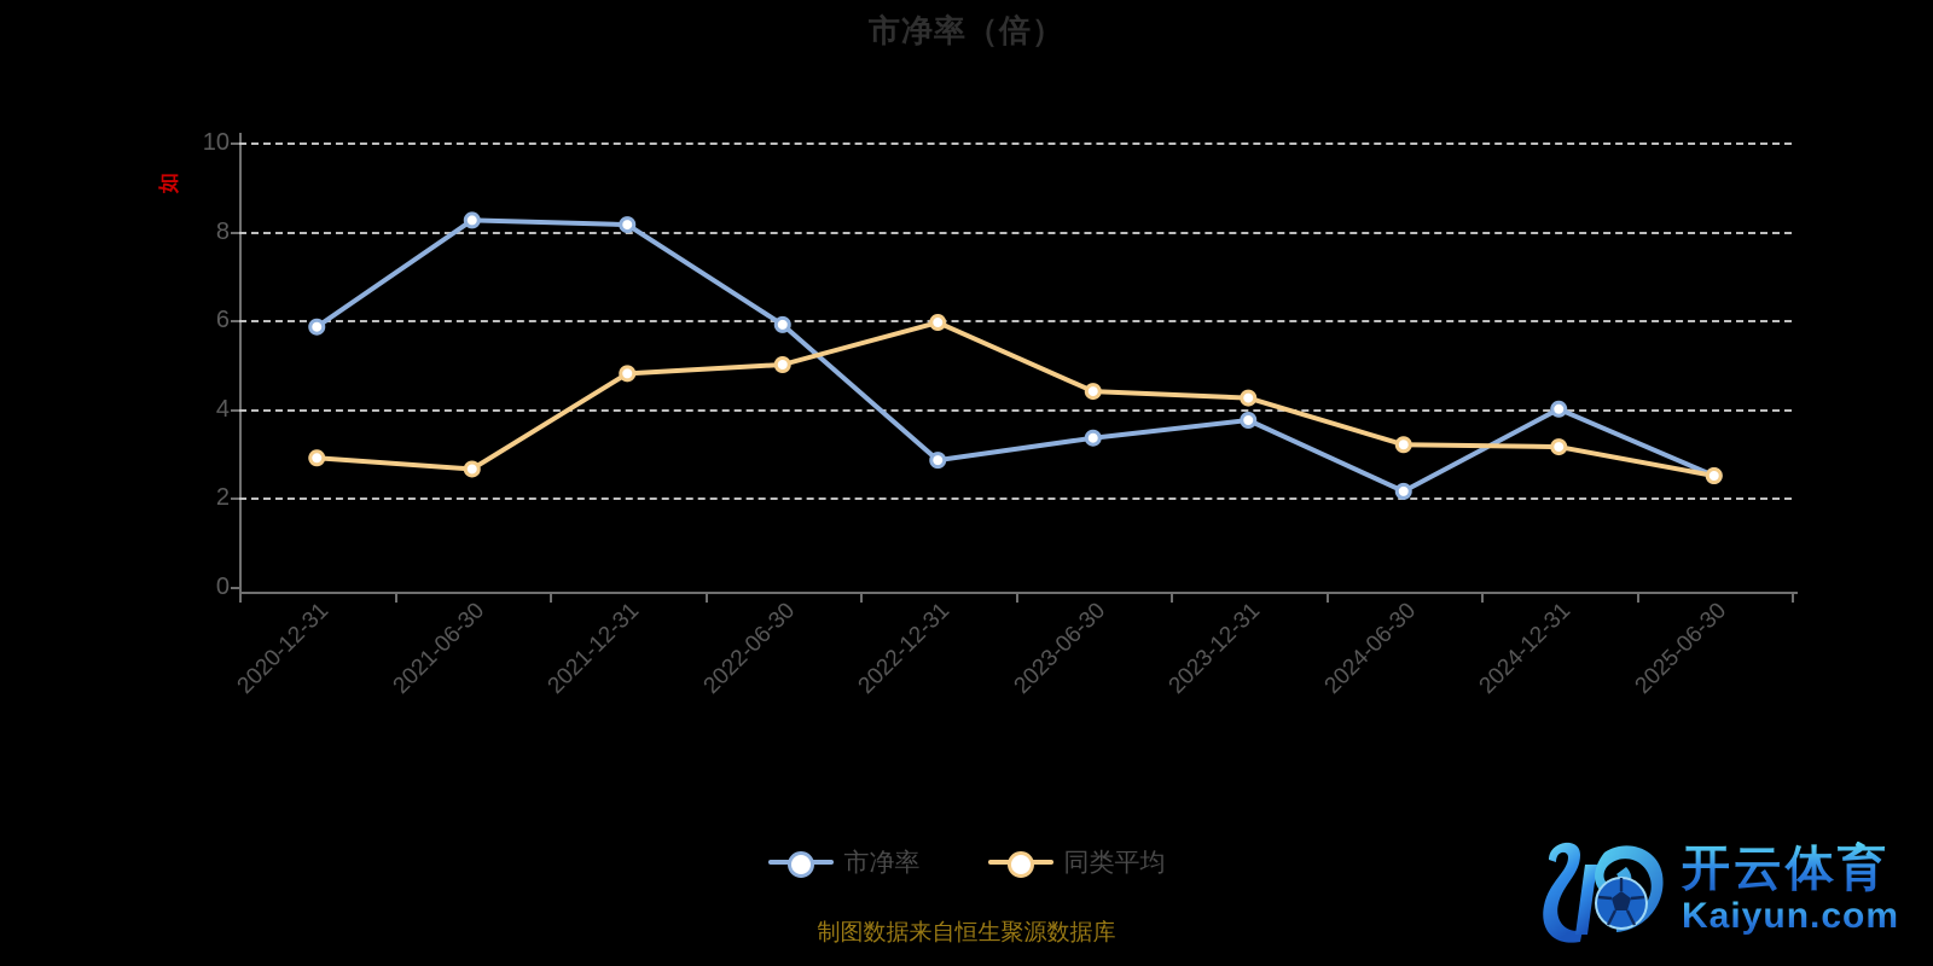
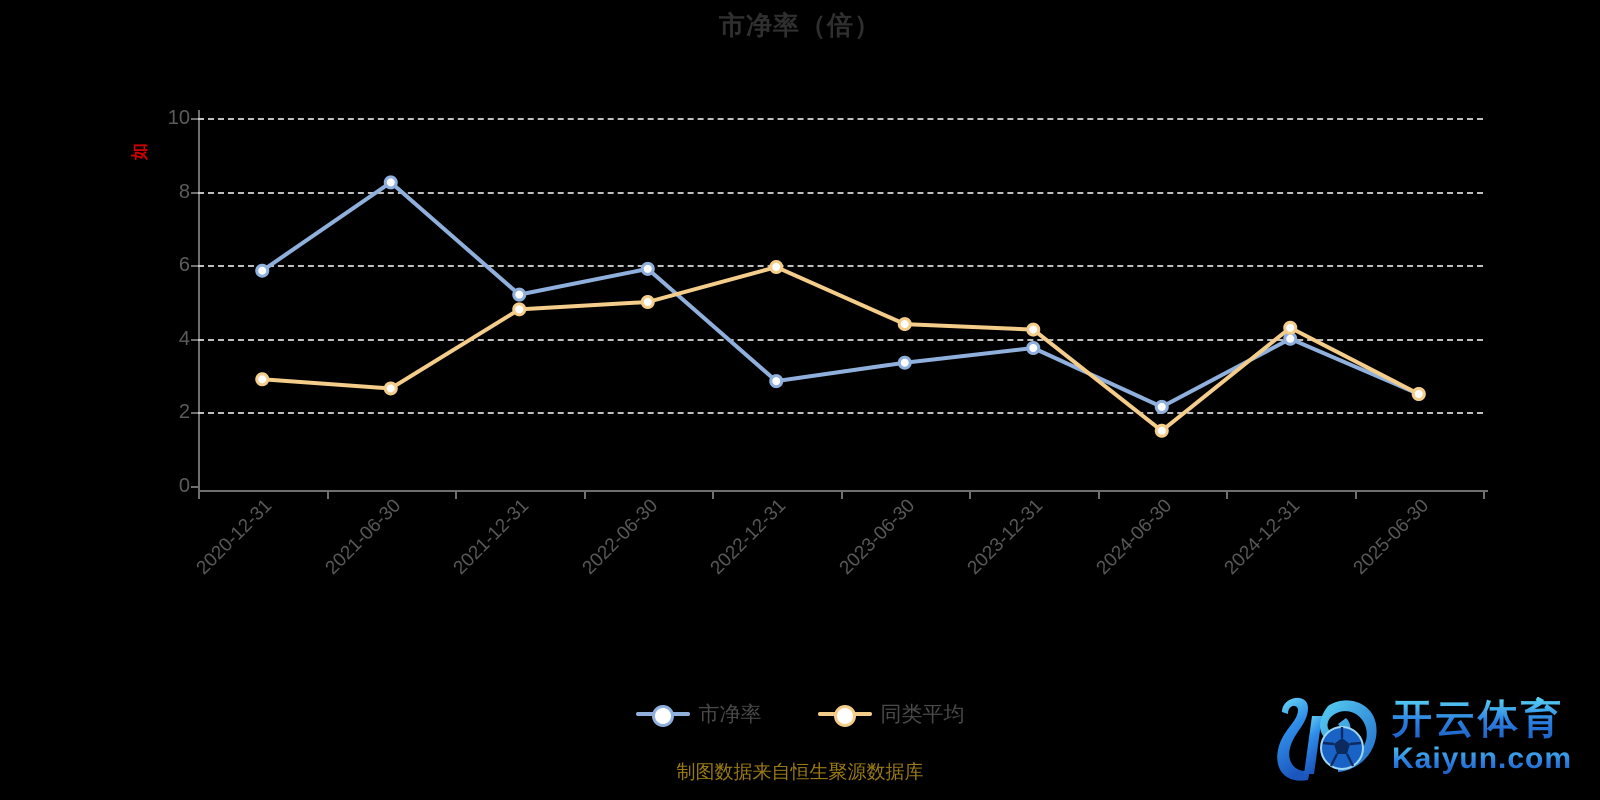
市净率/2021-12-31: 8.2 -> 5.2
同类平均/2024-06-30: 3.2 -> 1.5
同类平均/2024-12-31: 3.1 -> 4.3
